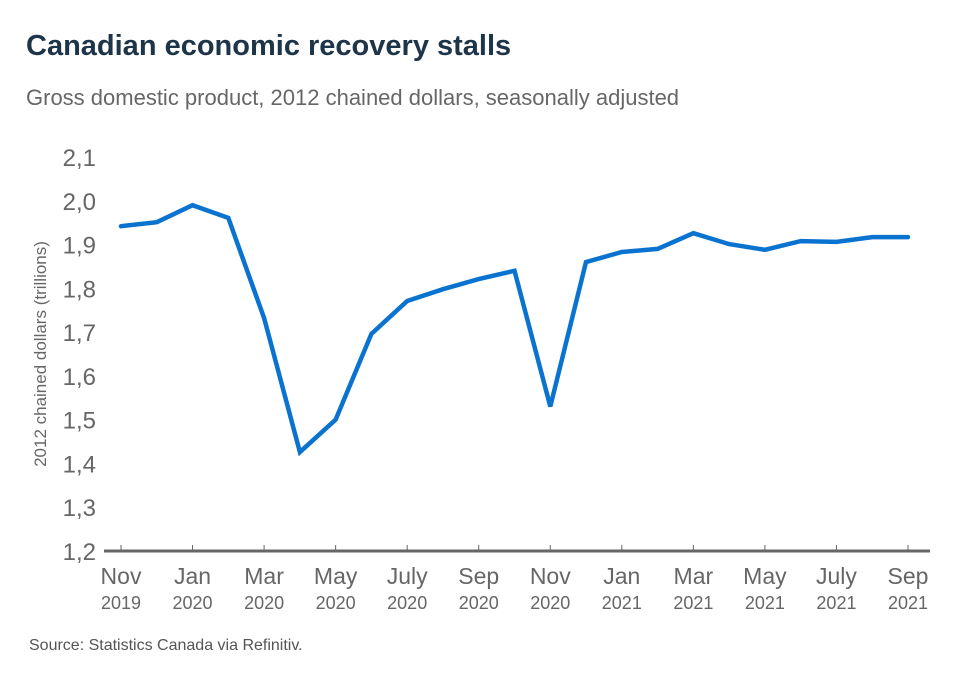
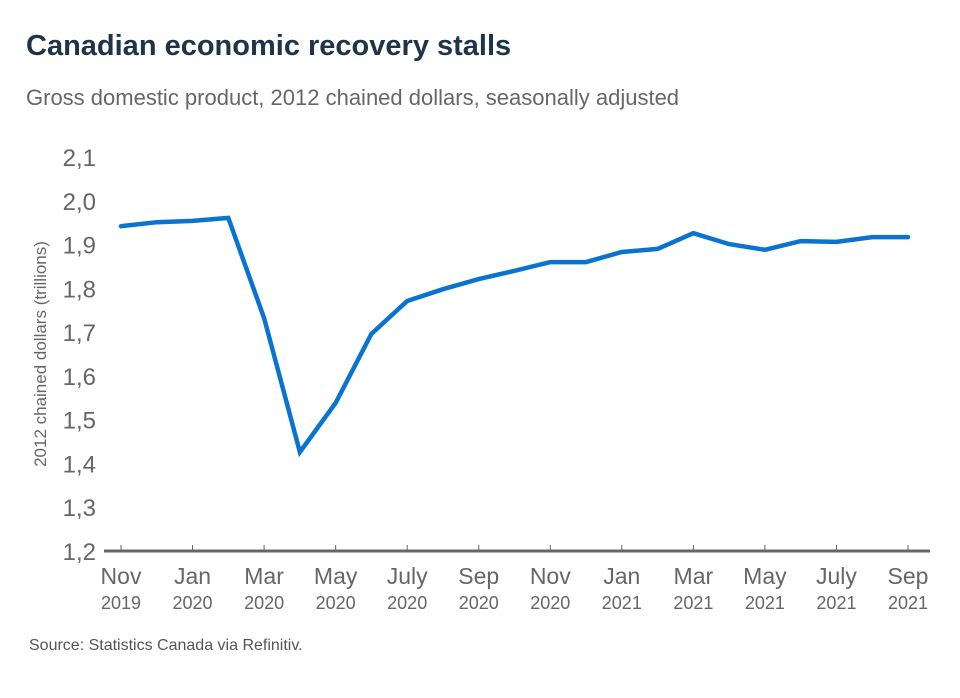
Jan 2020: 1,99 -> 1,95
May 2020: 1,50 -> 1,54
Nov 2020: 1,53 -> 1,86
